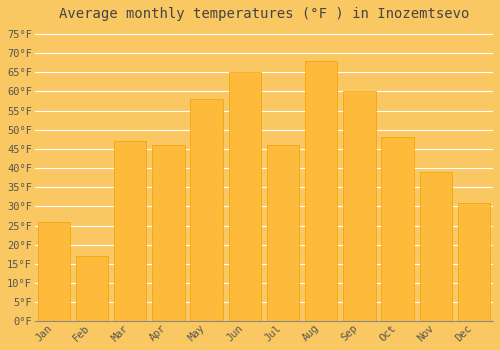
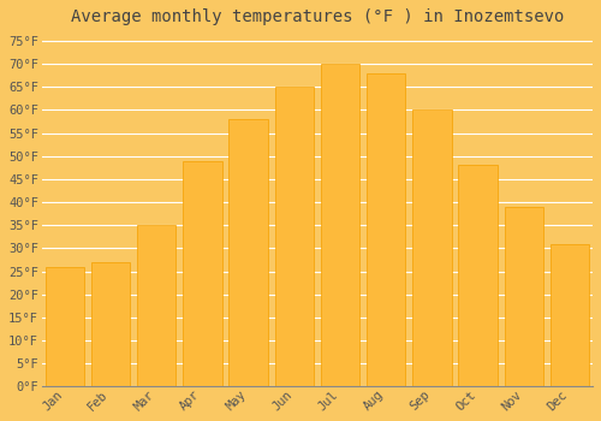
Feb: 17°F -> 27°F
Mar: 47°F -> 35°F
Apr: 46°F -> 49°F
Jul: 46°F -> 70°F
